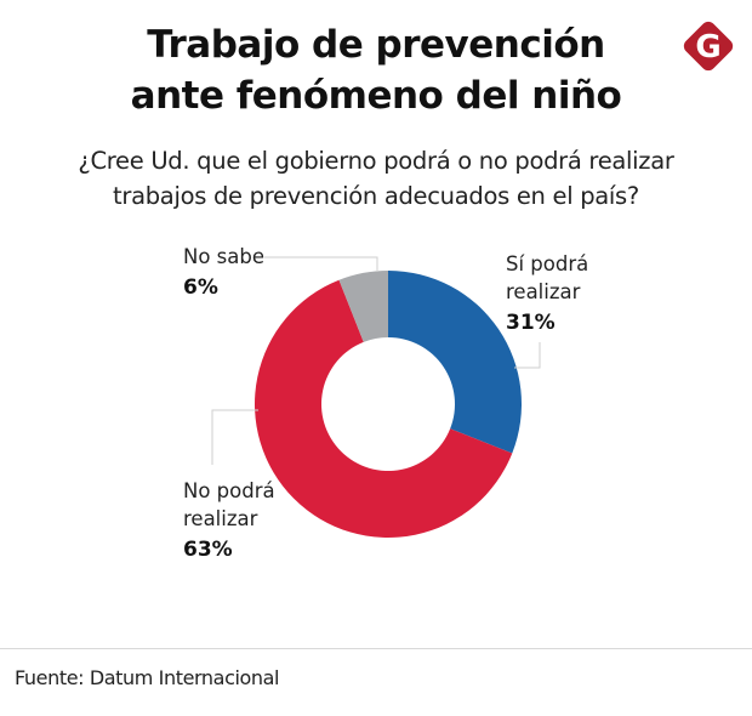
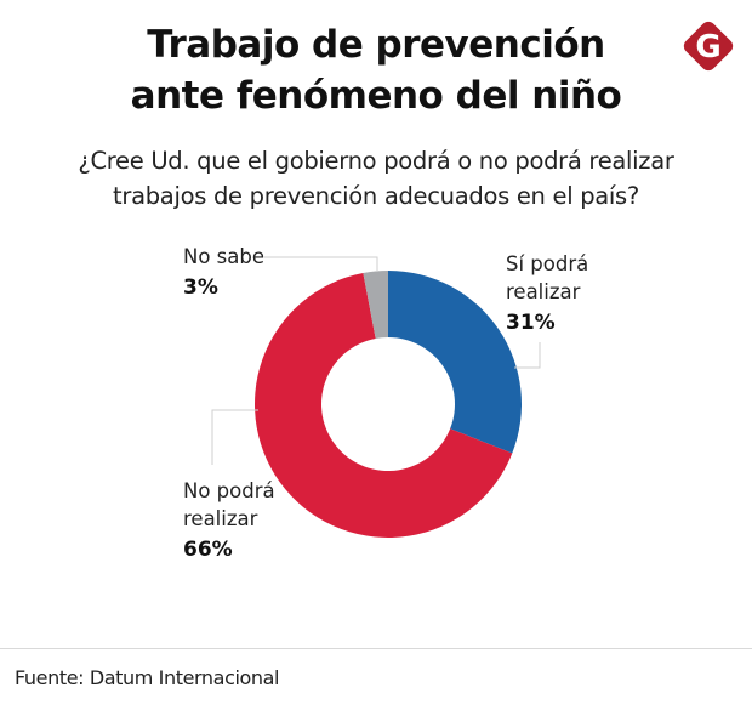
No podrá realizar: 63% -> 66%
No sabe: 6% -> 3%
